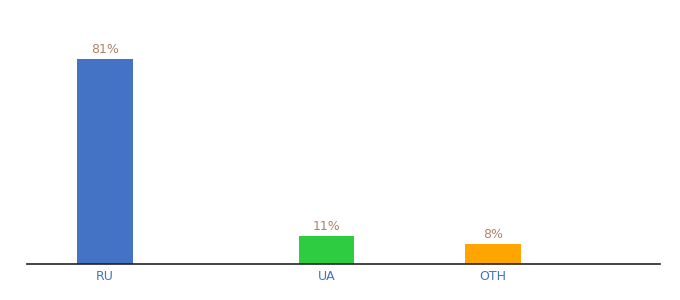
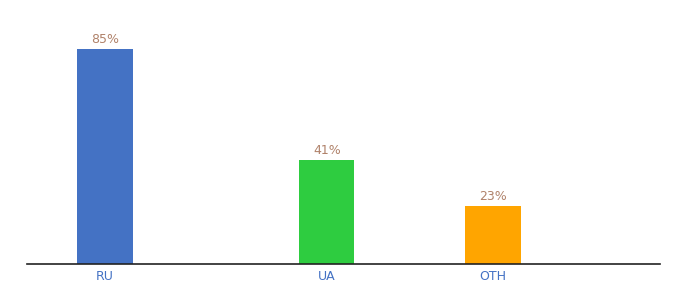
RU: 81% -> 85%
UA: 11% -> 41%
OTH: 8% -> 23%
